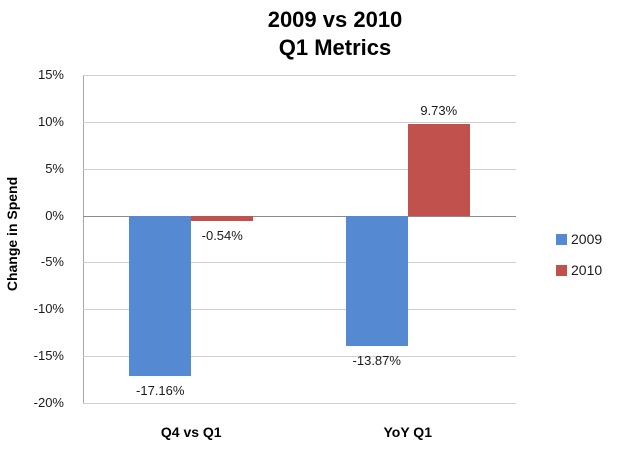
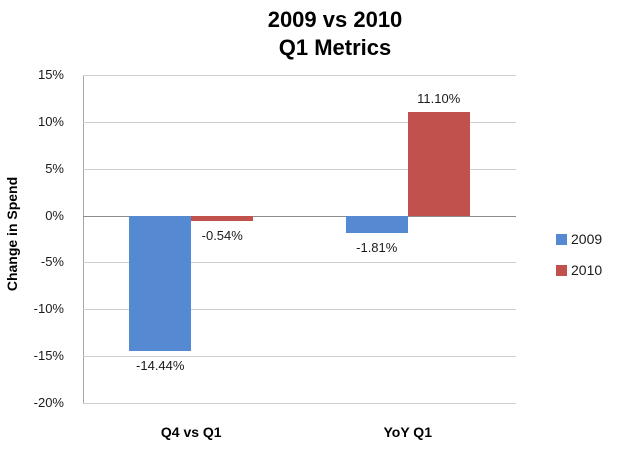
2009/Q4 vs Q1: -17.16% -> -14.44%
2009/YoY Q1: -13.87% -> -1.81%
2010/YoY Q1: 9.73% -> 11.10%
